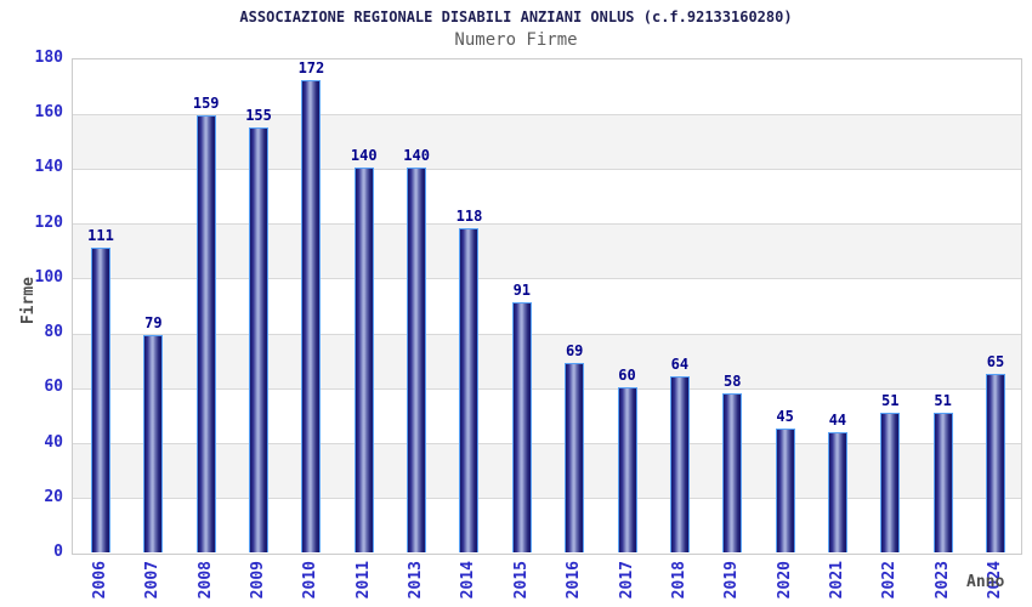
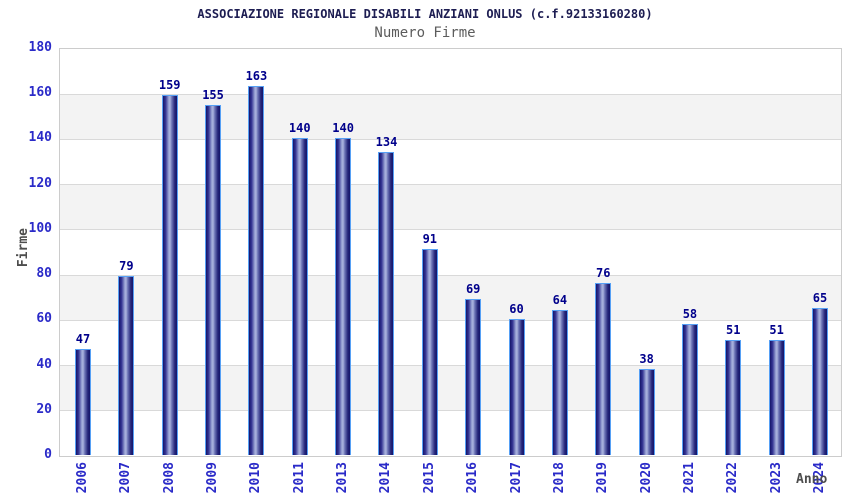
2006: 111 -> 47
2010: 172 -> 163
2014: 118 -> 134
2019: 58 -> 76
2020: 45 -> 38
2021: 44 -> 58
